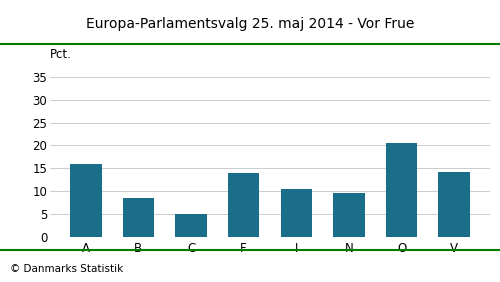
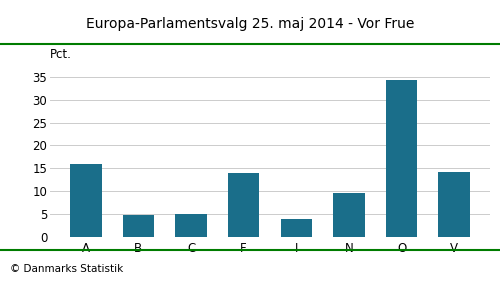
B: 8.5 -> 4.7
I: 10.5 -> 3.9
O: 20.5 -> 34.2
